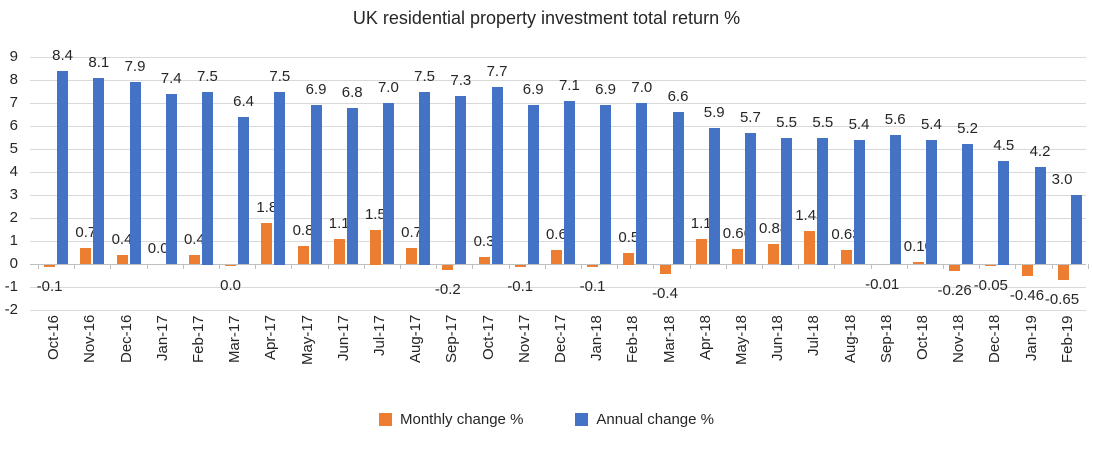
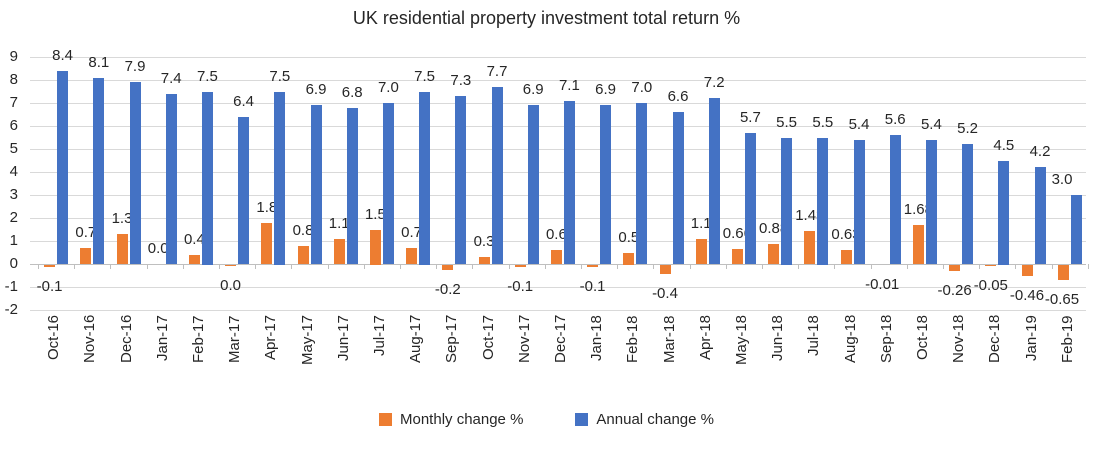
Monthly change %/Dec-16: 0.4 -> 1.3
Annual change %/Apr-18: 5.9 -> 7.2
Monthly change %/Oct-18: 0.10 -> 1.68
